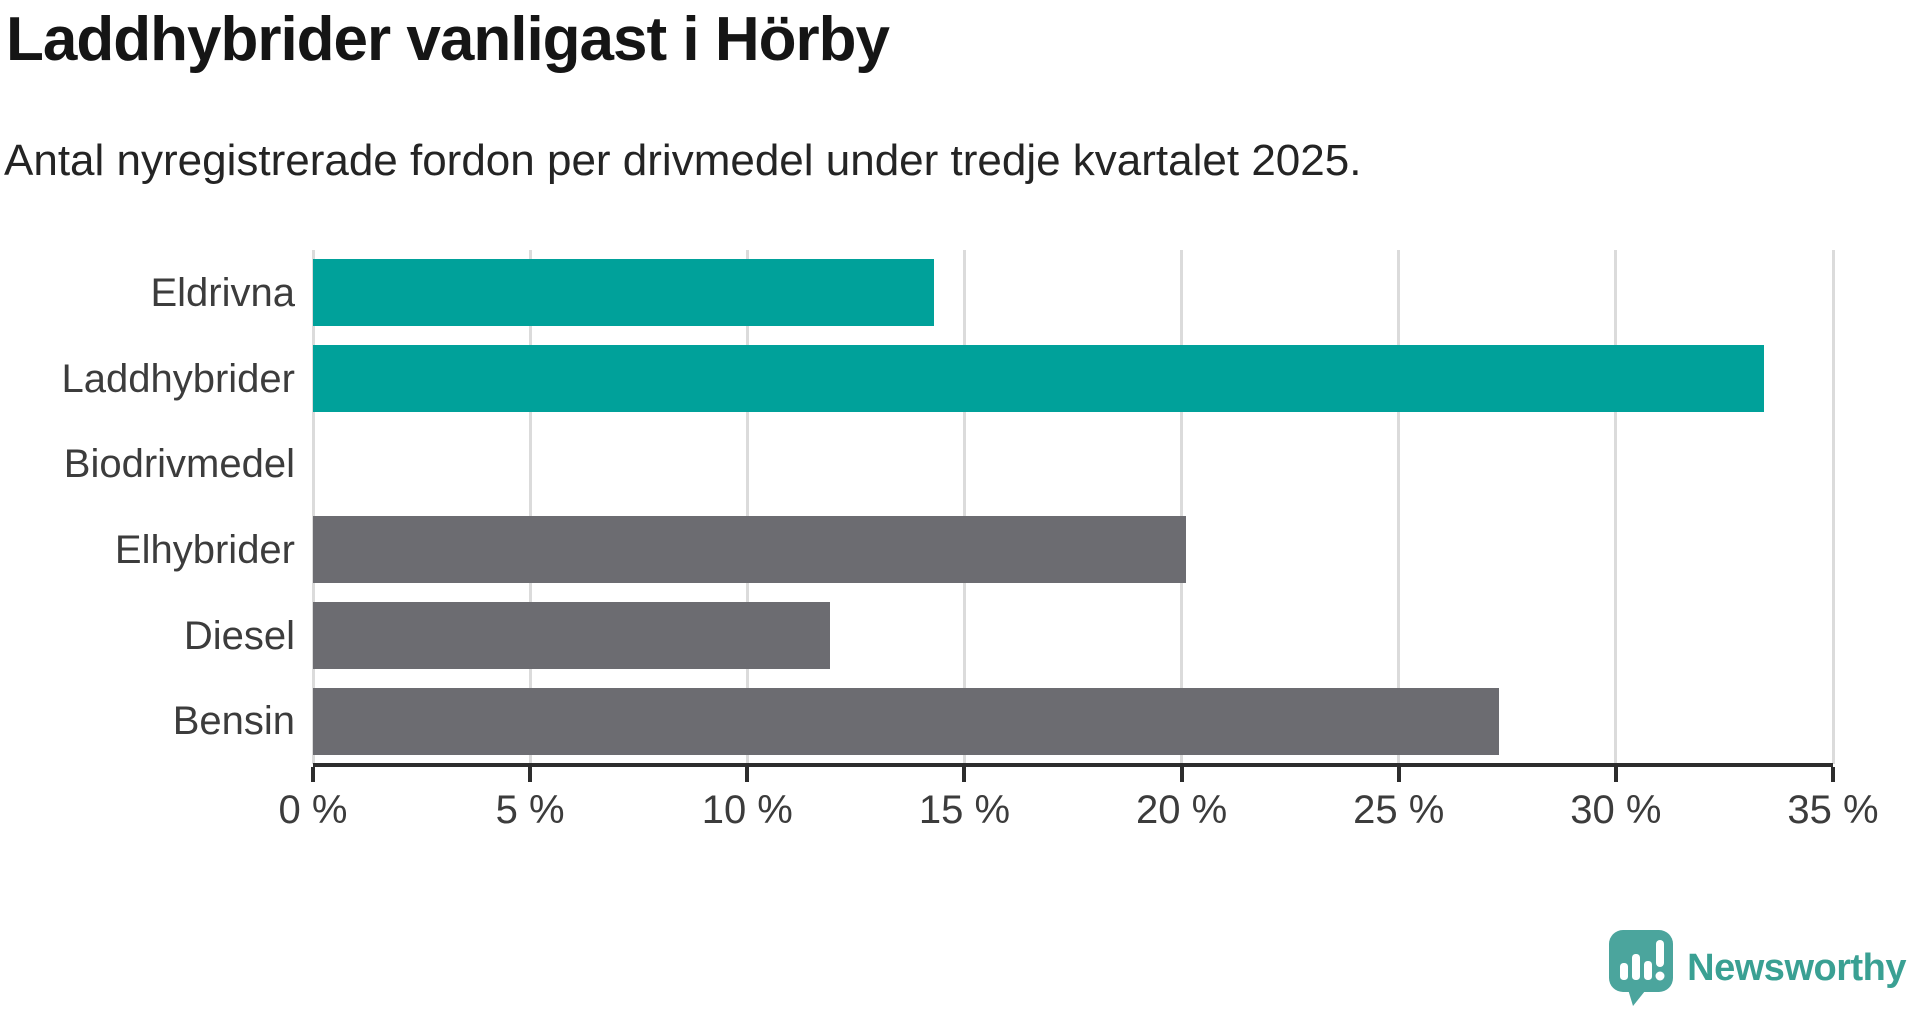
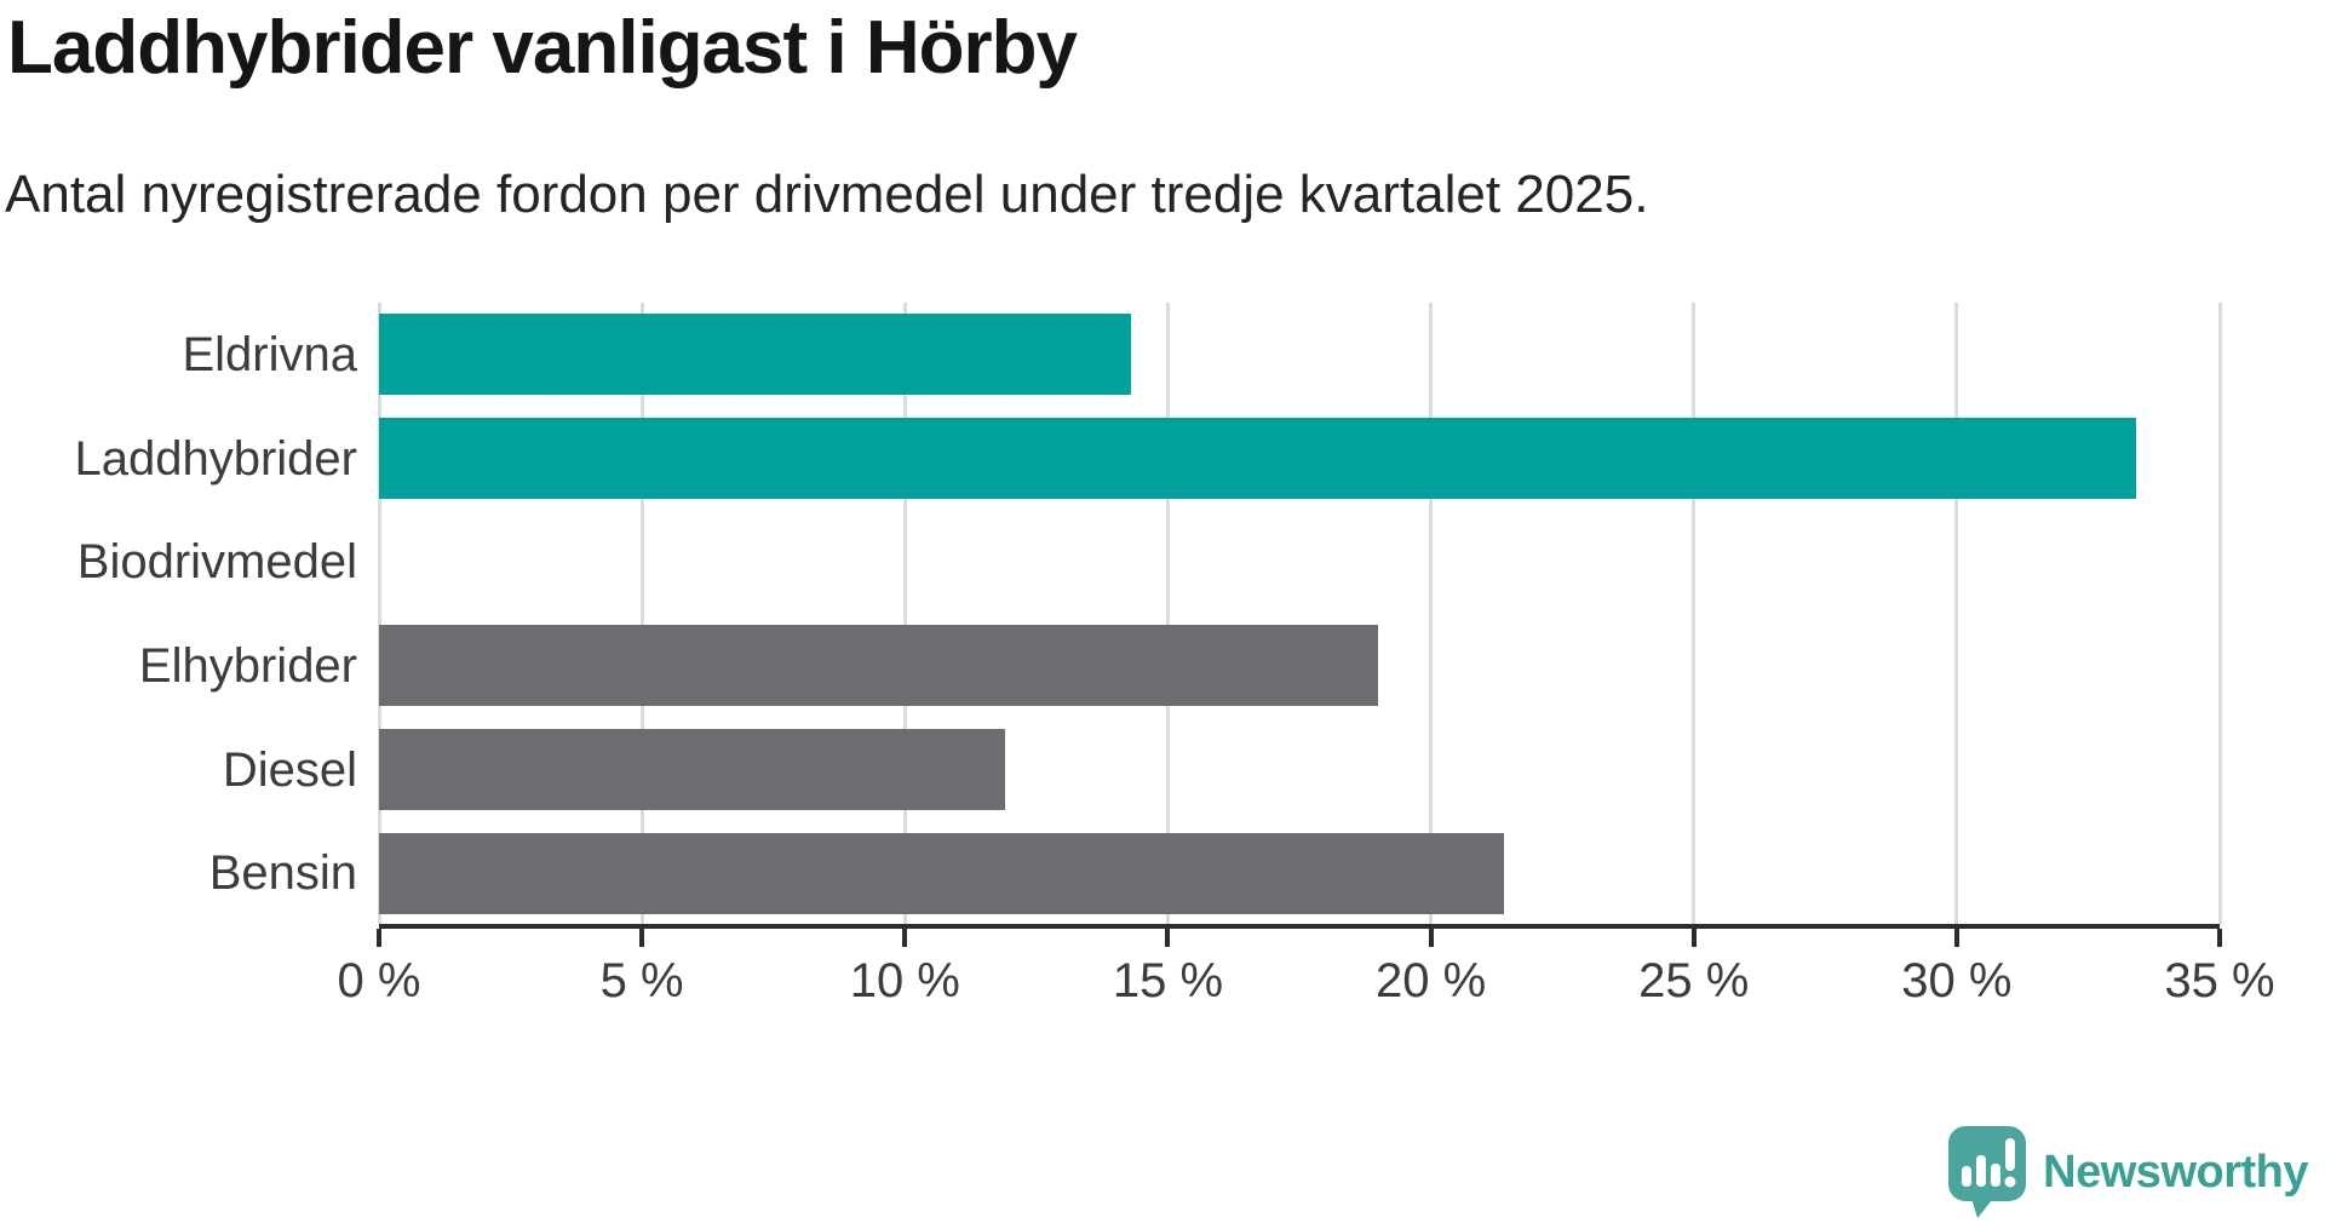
Elhybrider: 20.1% -> 19.0%
Bensin: 27.3% -> 21.4%
